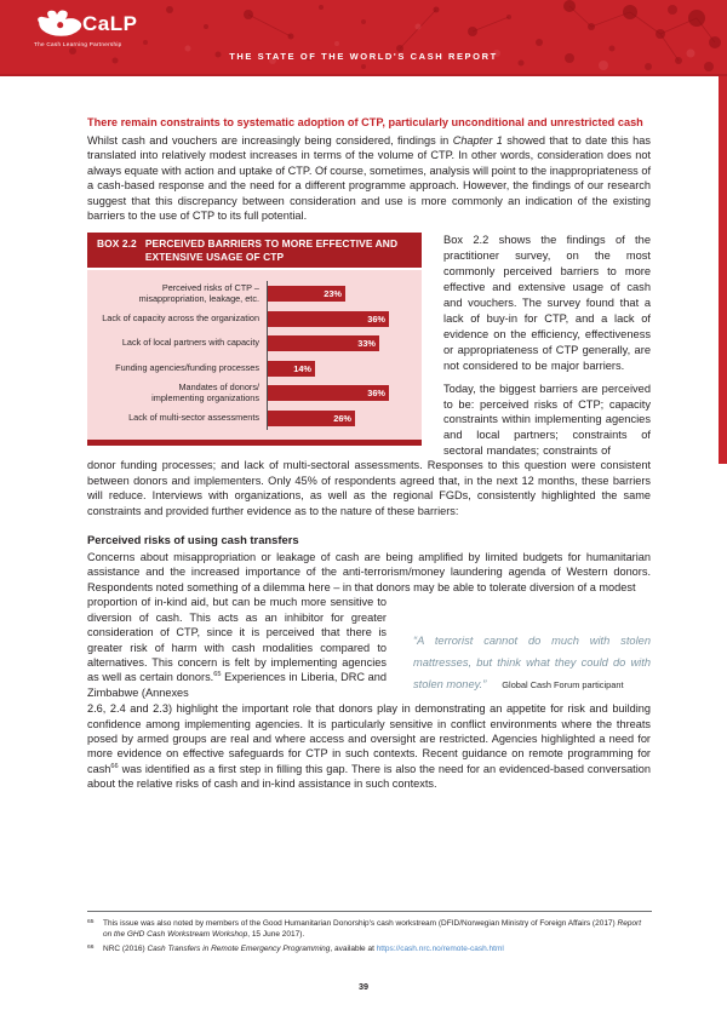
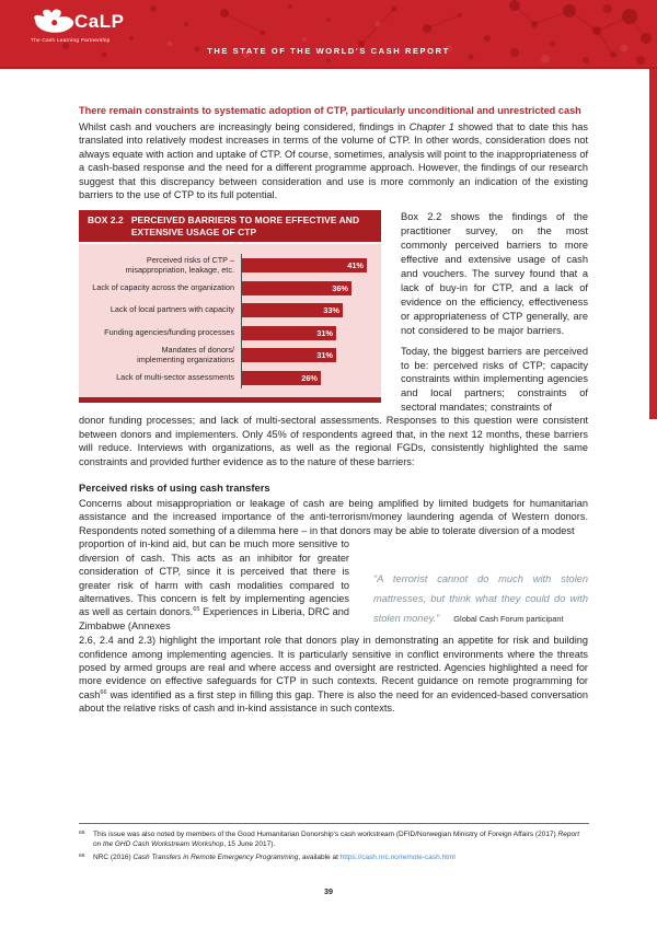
Perceived risks of CTP – misappropriation, leakage, etc.: 23% -> 41%
Funding agencies/funding processes: 14% -> 31%
Mandates of donors/ implementing organizations: 36% -> 31%
